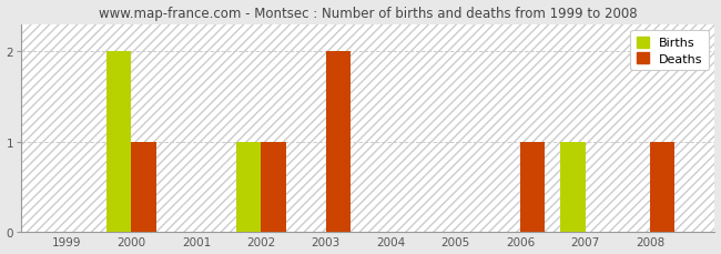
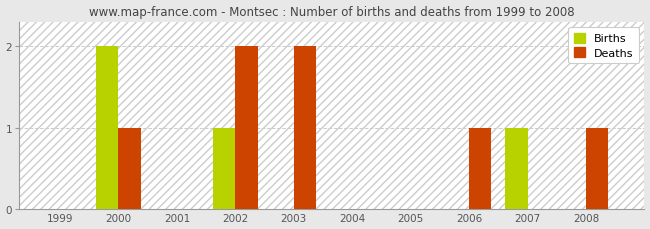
Deaths/2002: 1 -> 2
